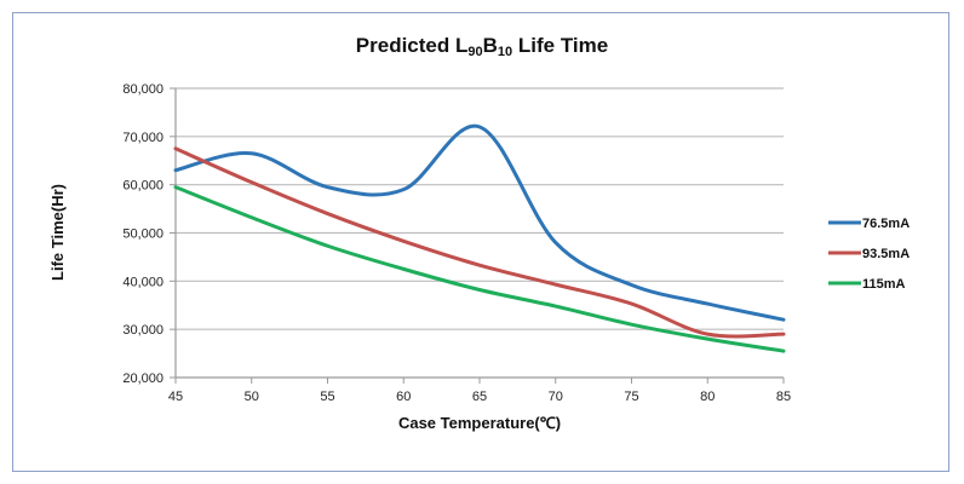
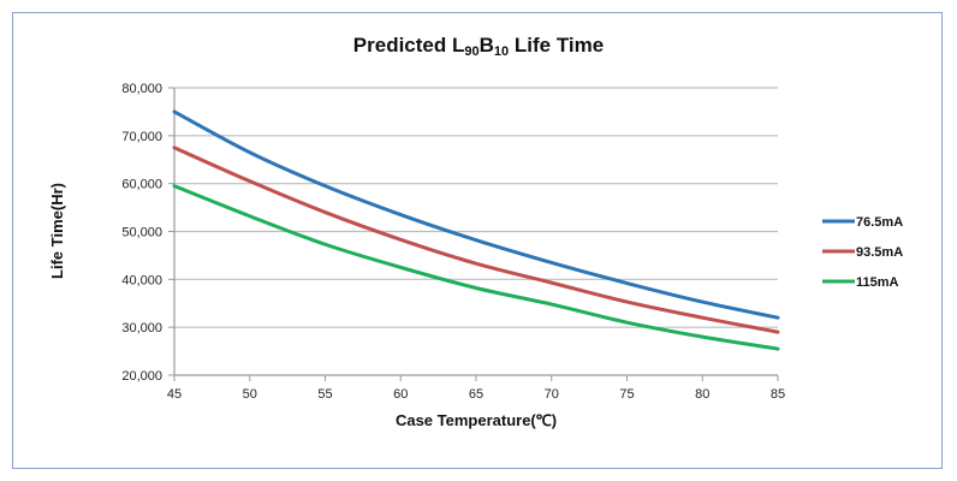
76.5mA/45: 63000 -> 75000
76.5mA/60: 59000 -> 54000
76.5mA/65: 72000 -> 48000
76.5mA/70: 48000 -> 44000
93.5mA/80: 29000 -> 32000
